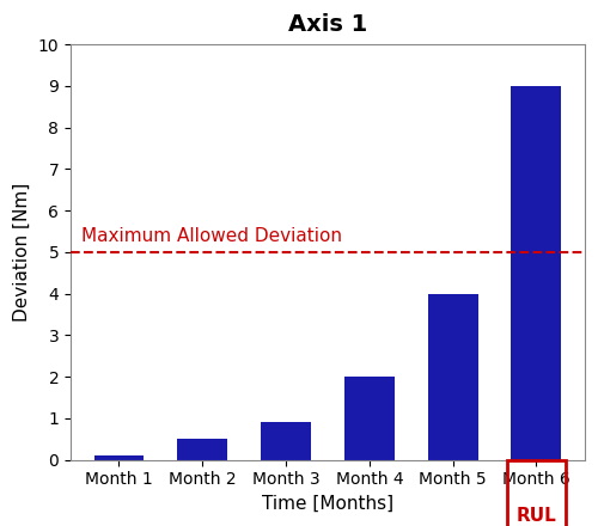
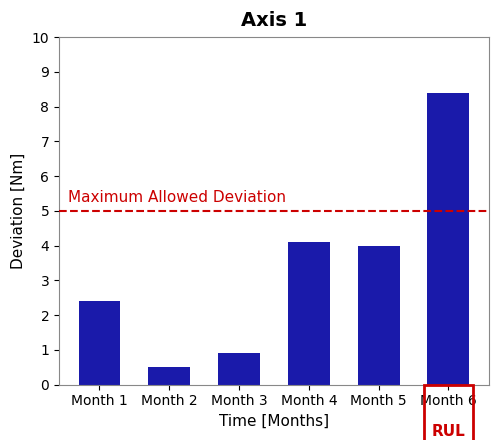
Month 1: 0.1 -> 2.4
Month 4: 2.0 -> 4.1
Month 6: 9.0 -> 8.4
